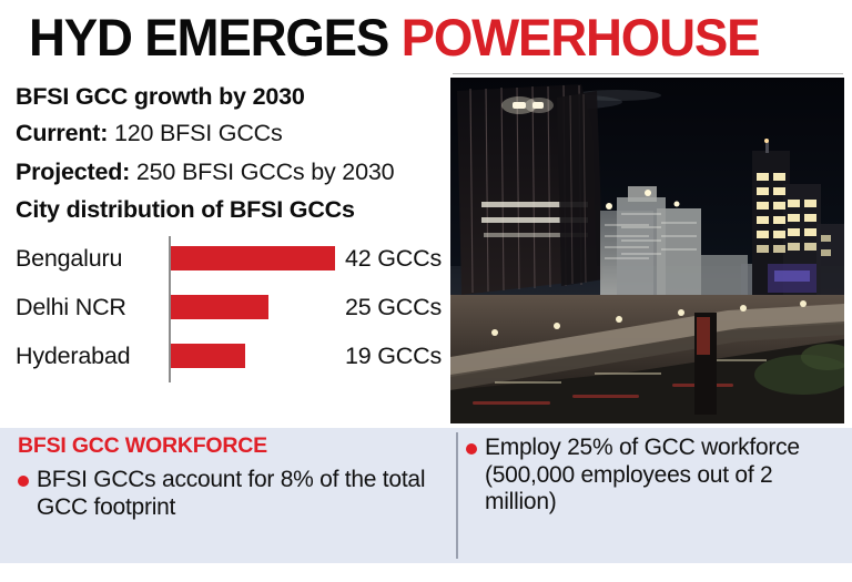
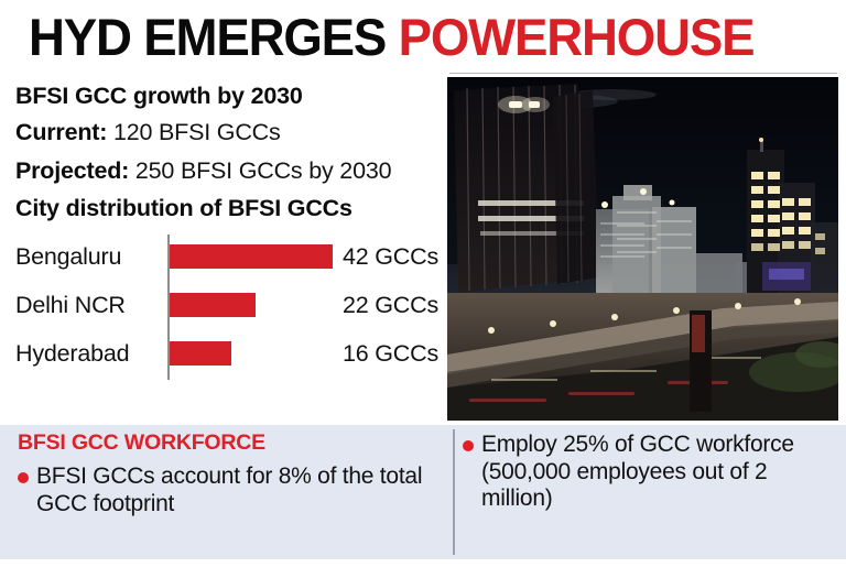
Delhi NCR: 25 -> 22
Hyderabad: 19 -> 16
